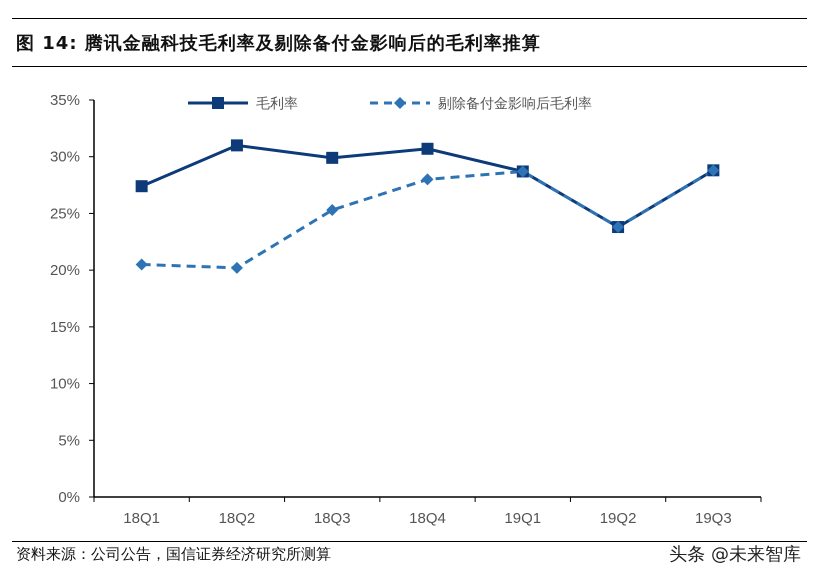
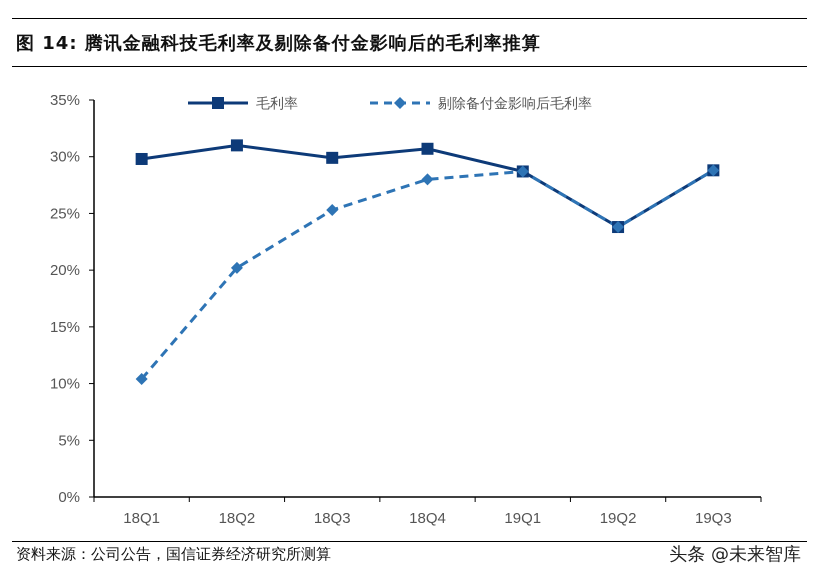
毛利率/18Q1: 27.4% -> 29.8%
剔除备付金影响后毛利率/18Q1: 20.5% -> 10.4%
